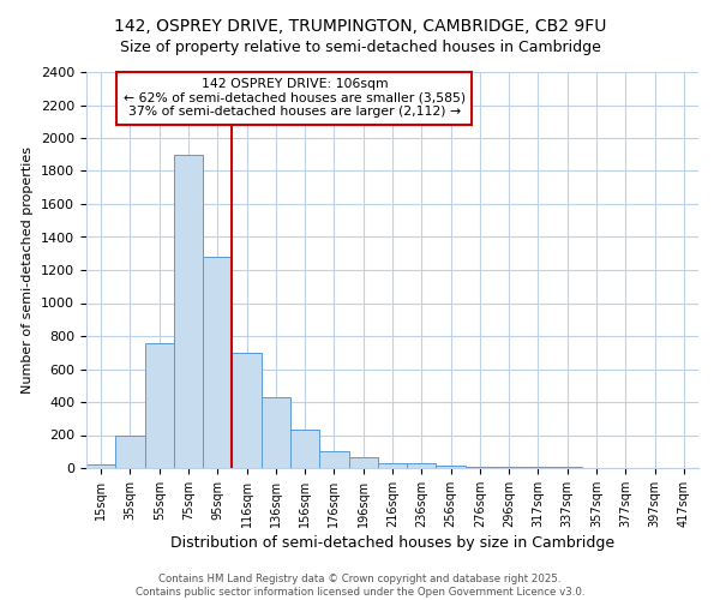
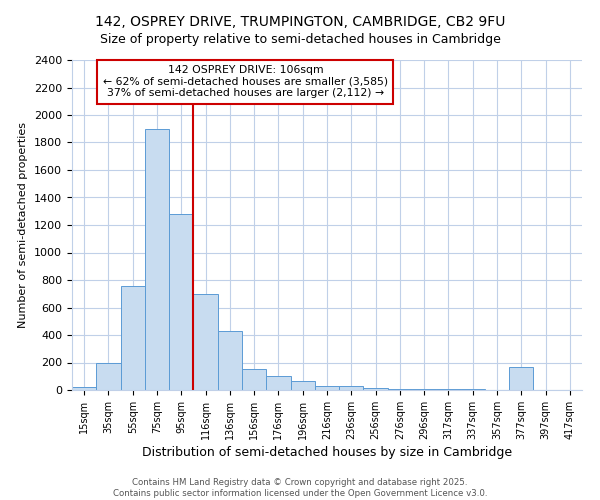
156sqm: 230 -> 150
377sqm: 0 -> 170
